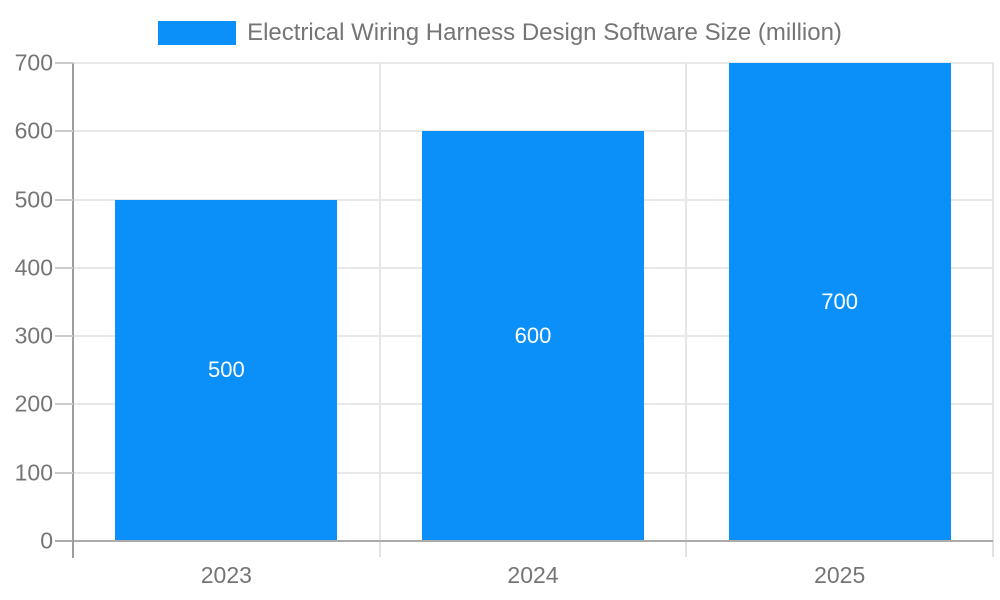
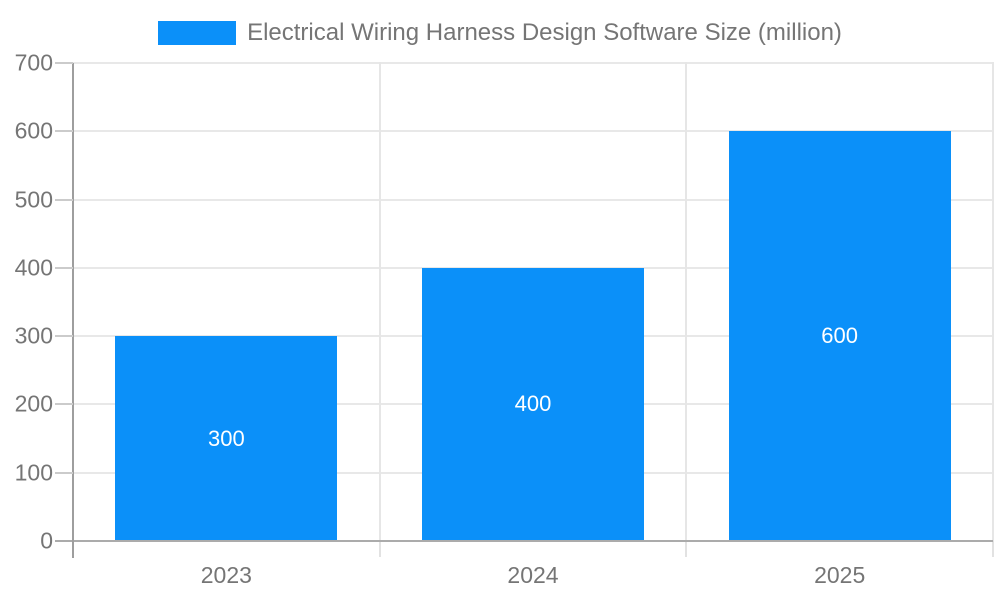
2023: 500 -> 300
2024: 600 -> 400
2025: 700 -> 600
